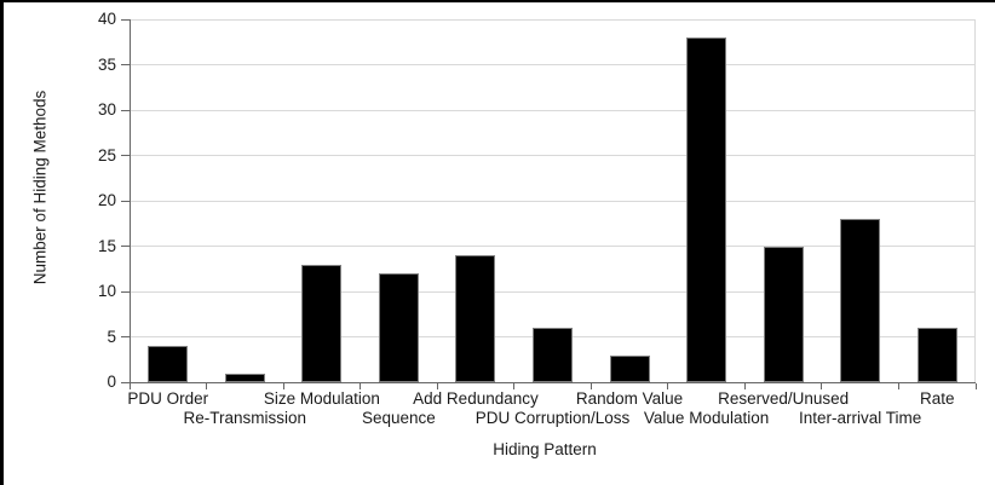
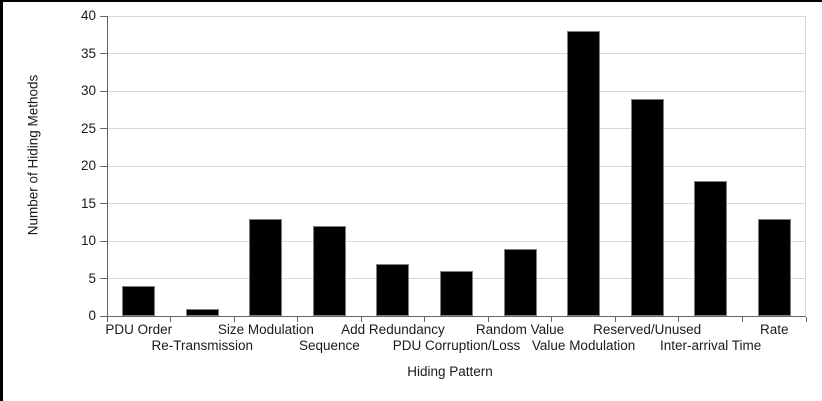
Add Redundancy: 14 -> 7
Random Value: 3 -> 9
Reserved/Unused: 15 -> 29
Rate: 6 -> 13
